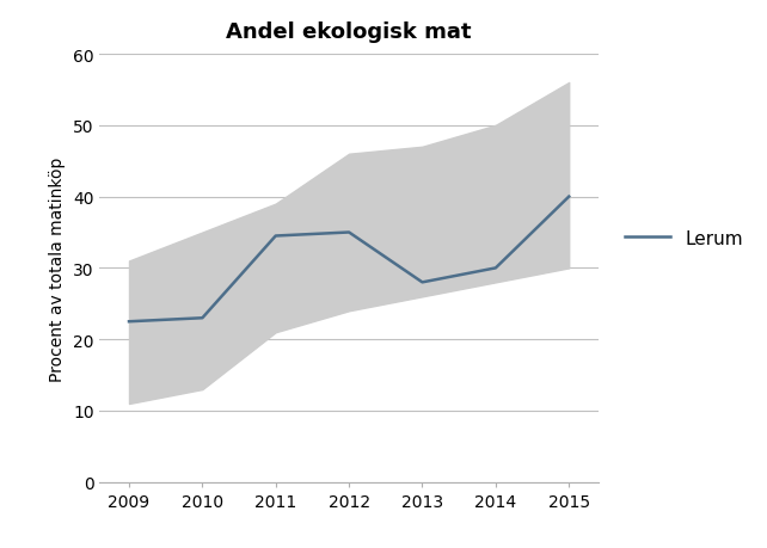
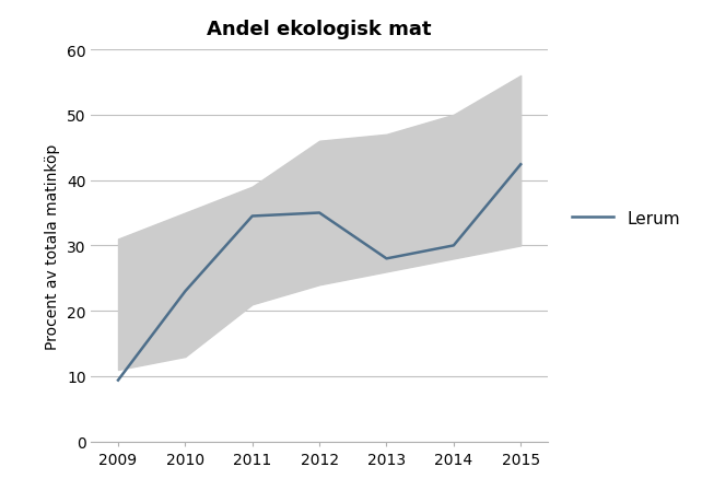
Lerum/2009: 22.5 -> 9.4
Lerum/2015: 40.0 -> 42.4
